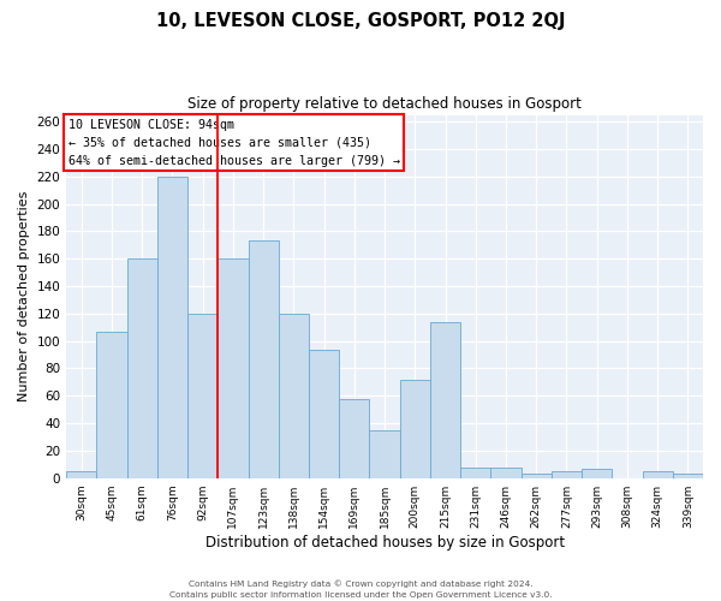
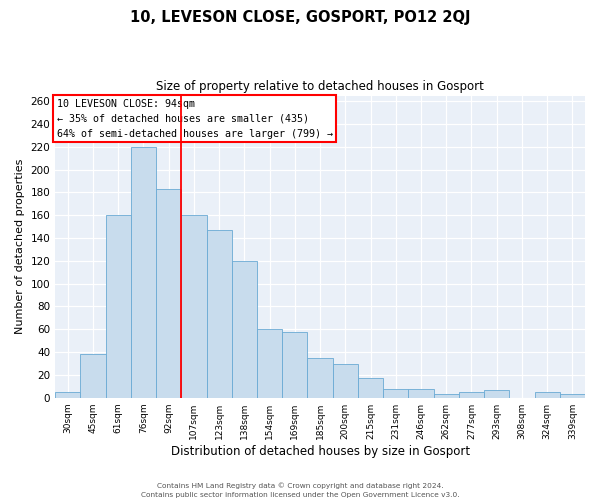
45sqm: 107 -> 38
92sqm: 120 -> 183
123sqm: 173 -> 147
154sqm: 94 -> 60
200sqm: 72 -> 30
215sqm: 114 -> 17
